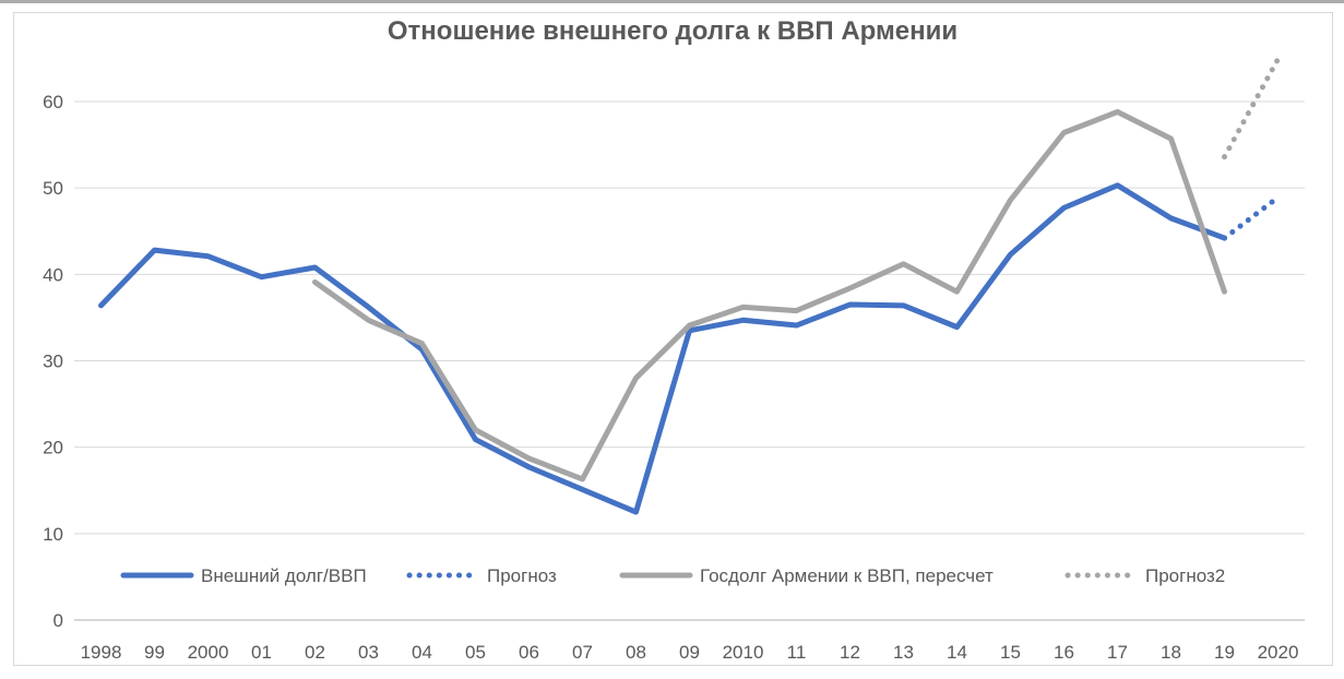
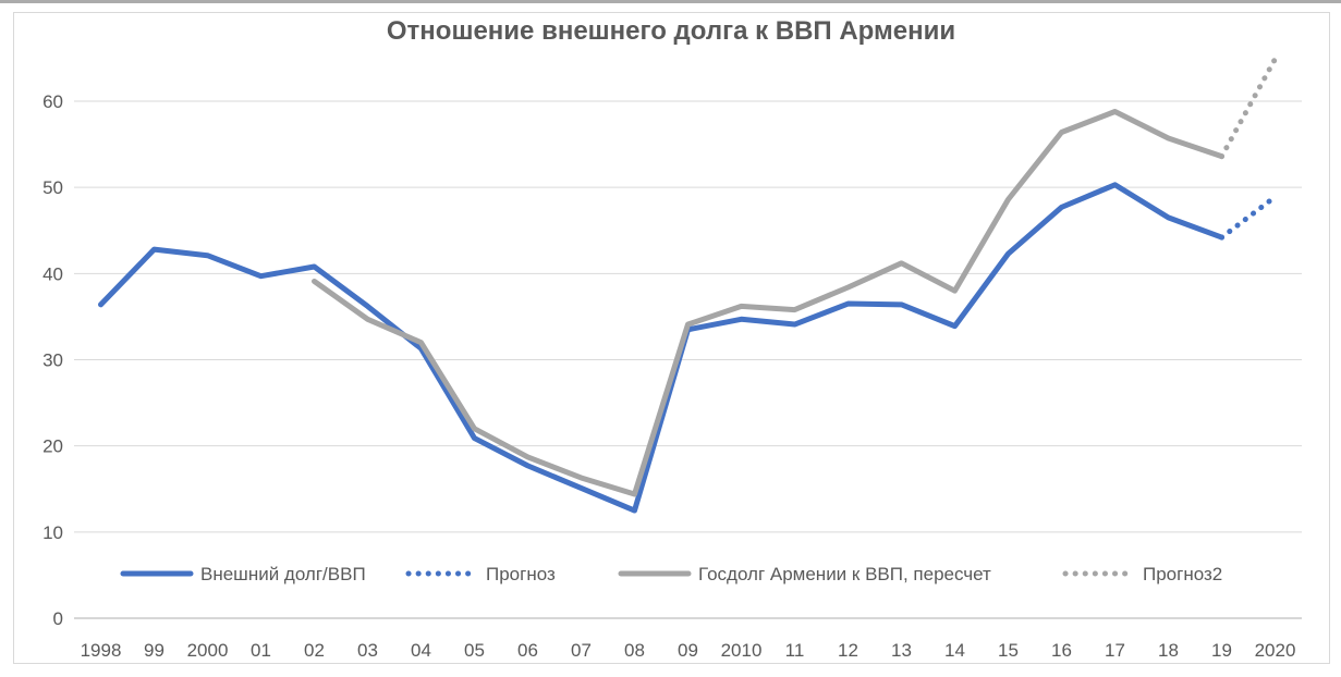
Госдолг Армении к ВВП, пересчет/08: 28 -> 14
Госдолг Армении к ВВП, пересчет/19: 38 -> 54
